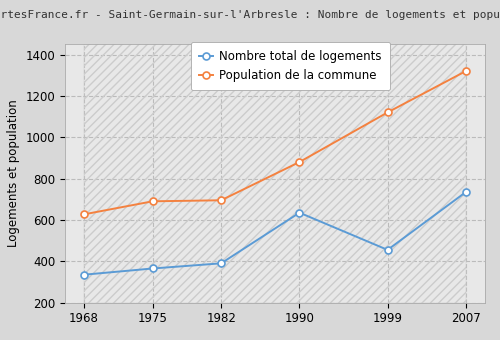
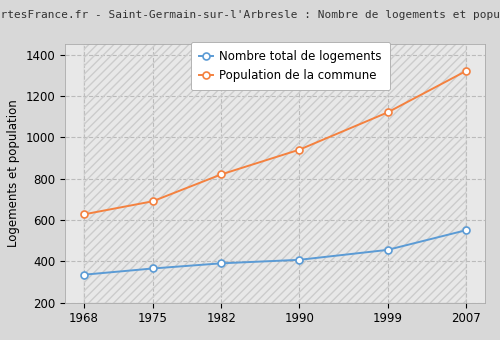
Population de la commune/1982: 695 -> 820
Nombre total de logements/1990: 635 -> 407
Population de la commune/1990: 880 -> 940
Nombre total de logements/2007: 735 -> 550
